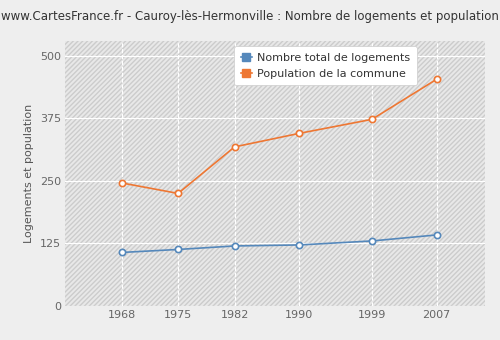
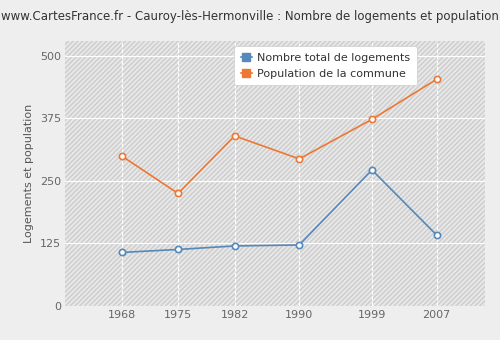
Population de la commune/1968: 246 -> 300
Population de la commune/1982: 318 -> 340
Population de la commune/1990: 345 -> 294
Nombre total de logements/1999: 130 -> 272
